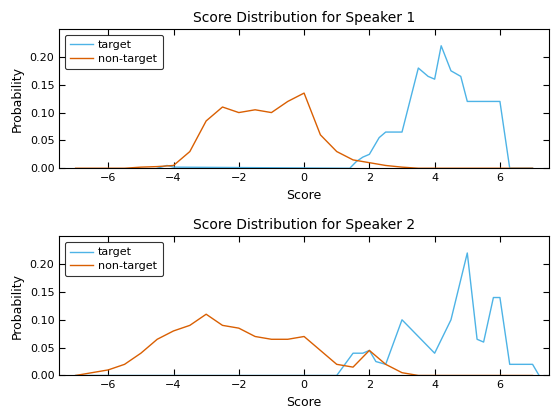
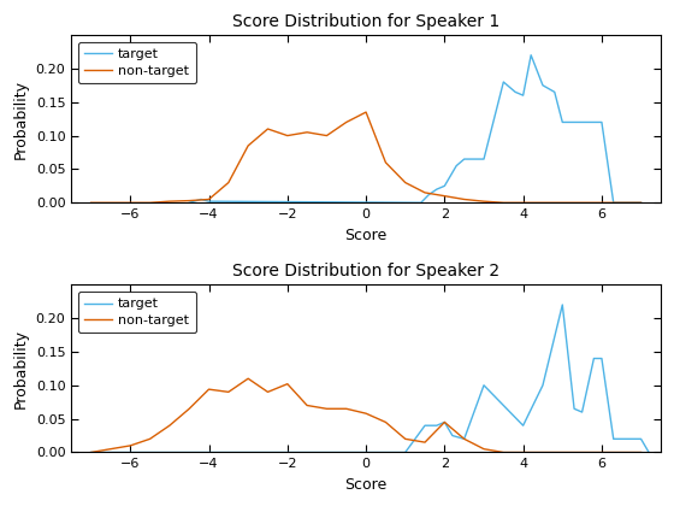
Score Distribution for Speaker 2/non-target/−4: 0.080 -> 0.094
Score Distribution for Speaker 2/non-target/−2: 0.085 -> 0.102
Score Distribution for Speaker 2/non-target/0: 0.070 -> 0.058
